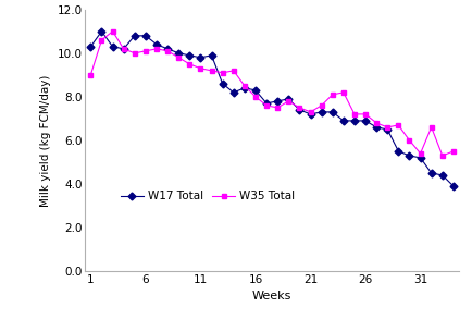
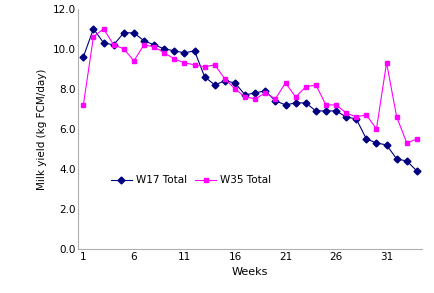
W17 Total/1: 10.3 -> 9.6
W35 Total/1: 9.0 -> 7.2
W35 Total/6: 10.1 -> 9.4
W35 Total/21: 7.3 -> 8.3
W35 Total/31: 5.4 -> 9.3
